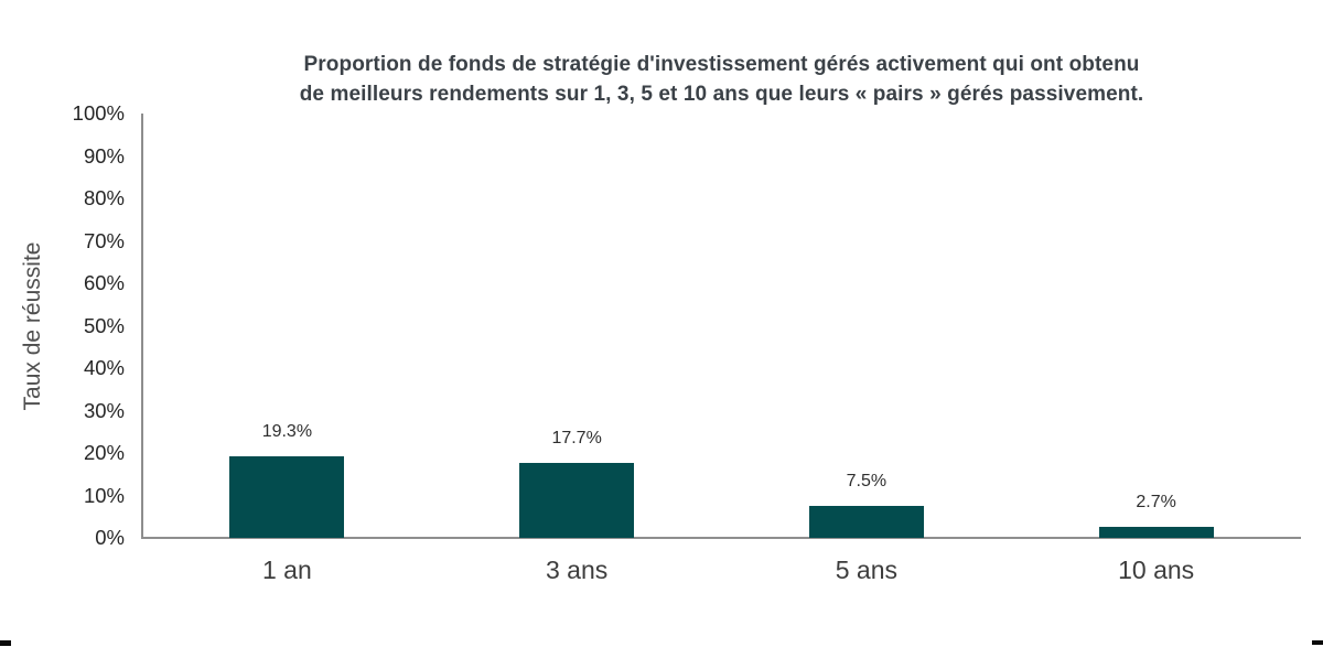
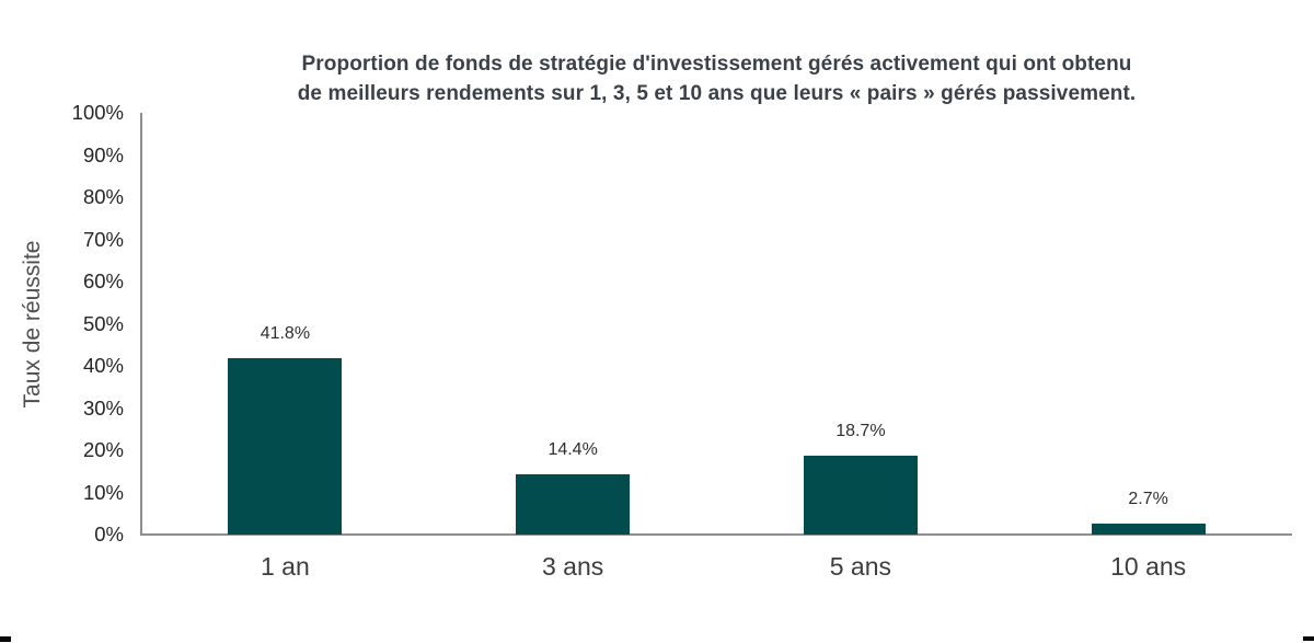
1 an: 19.3% -> 41.8%
3 ans: 17.7% -> 14.4%
5 ans: 7.5% -> 18.7%
